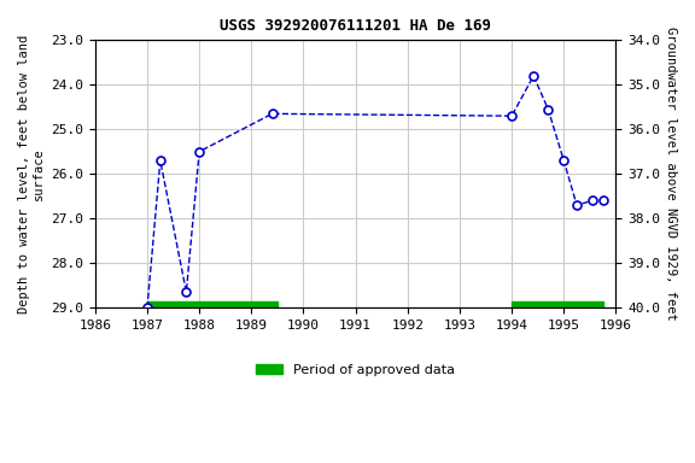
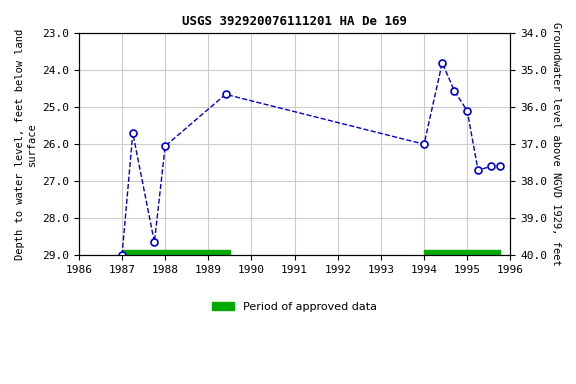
1988: 25.50 -> 26.05
1994: 24.70 -> 26.00
1995: 25.70 -> 25.10
